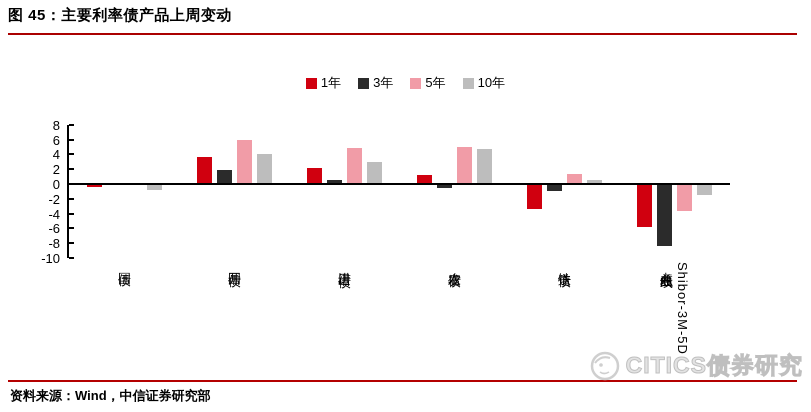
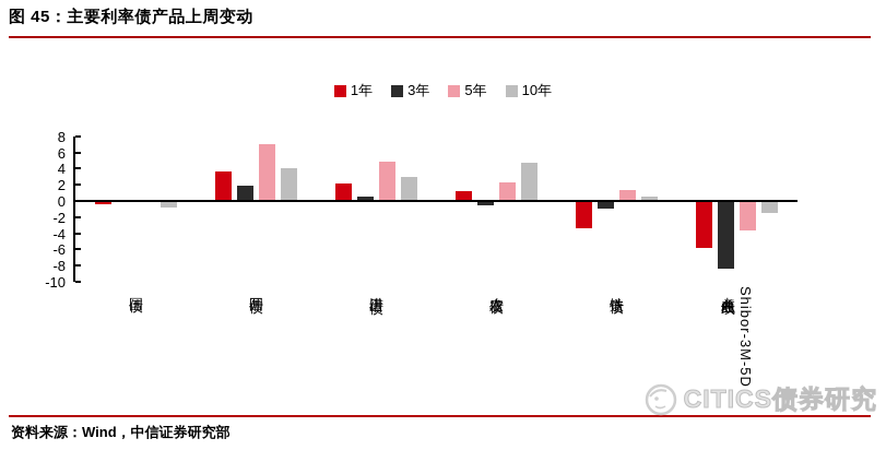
5年/国开债: 6 -> 7
5年/农发债: 5 -> 2
